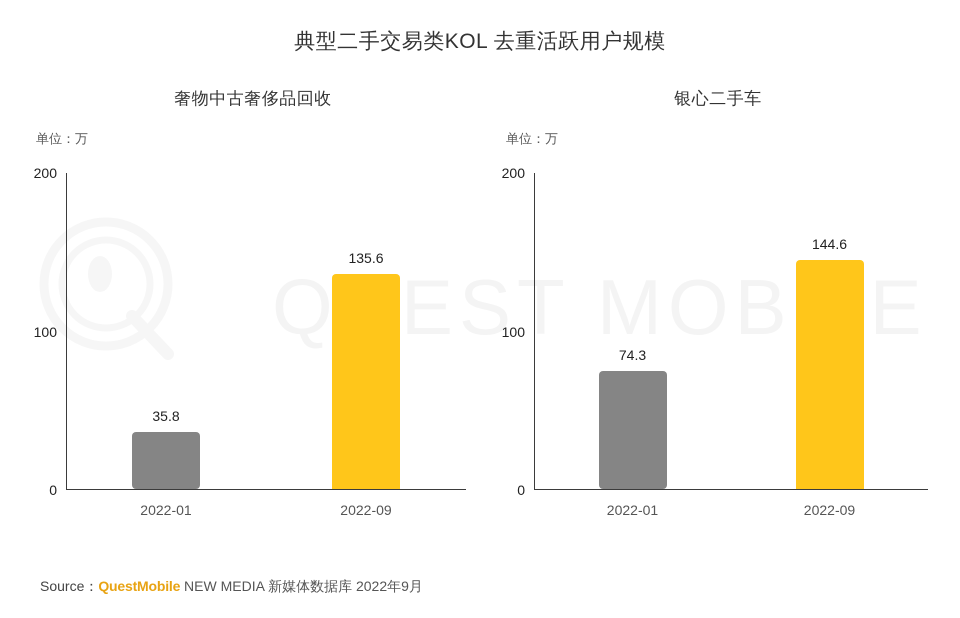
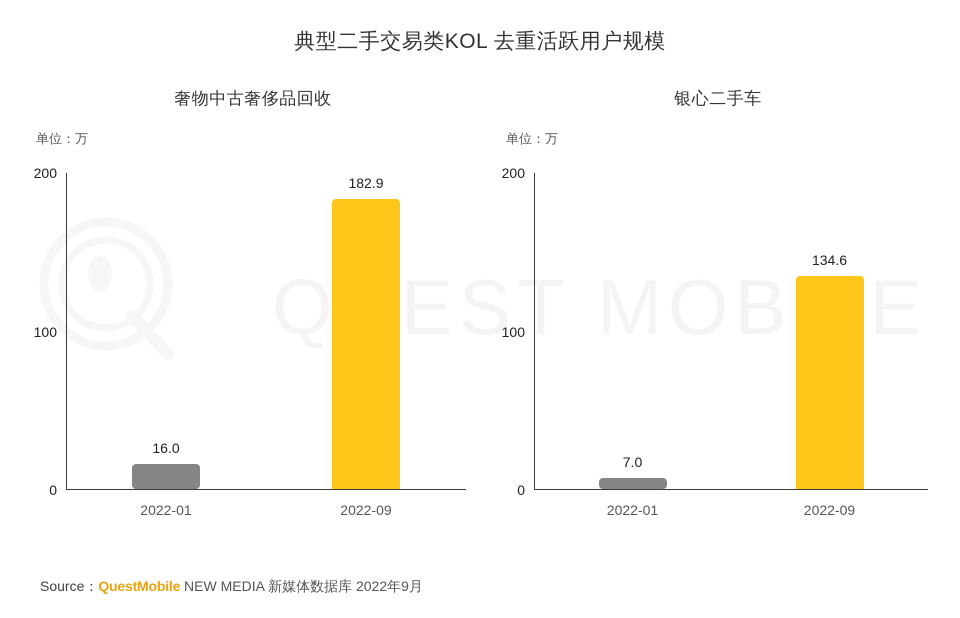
奢物中古奢侈品回收/2022-01: 35.8 -> 16.0
奢物中古奢侈品回收/2022-09: 135.6 -> 182.9
银心二手车/2022-01: 74.3 -> 7.0
银心二手车/2022-09: 144.6 -> 134.6
